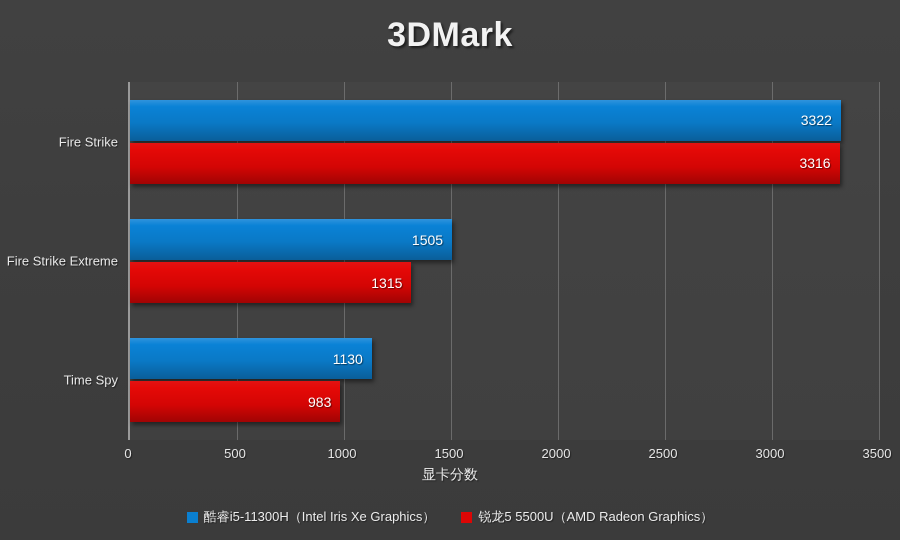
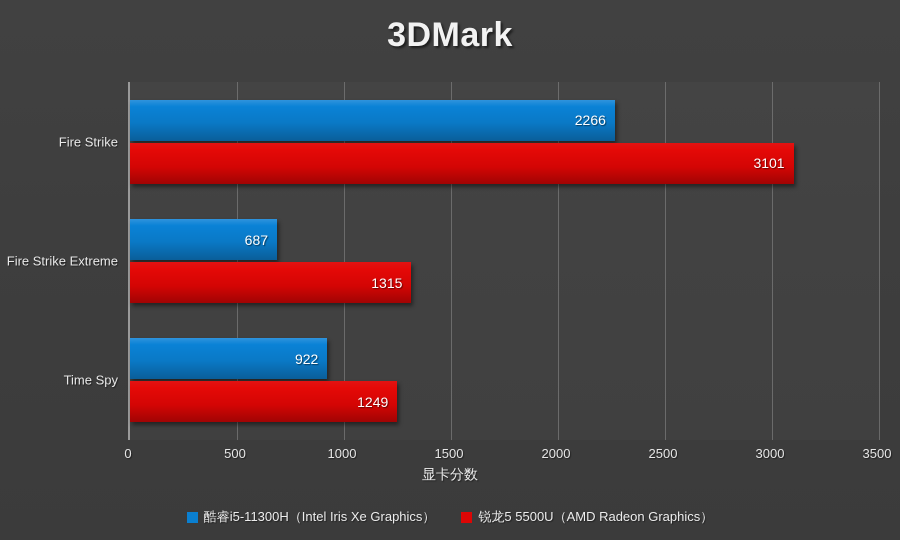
酷睿i5-11300H（Intel Iris Xe Graphics）/Fire Strike: 3322 -> 2266
锐龙5 5500U（AMD Radeon Graphics）/Fire Strike: 3316 -> 3101
酷睿i5-11300H（Intel Iris Xe Graphics）/Fire Strike Extreme: 1505 -> 687
酷睿i5-11300H（Intel Iris Xe Graphics）/Time Spy: 1130 -> 922
锐龙5 5500U（AMD Radeon Graphics）/Time Spy: 983 -> 1249
